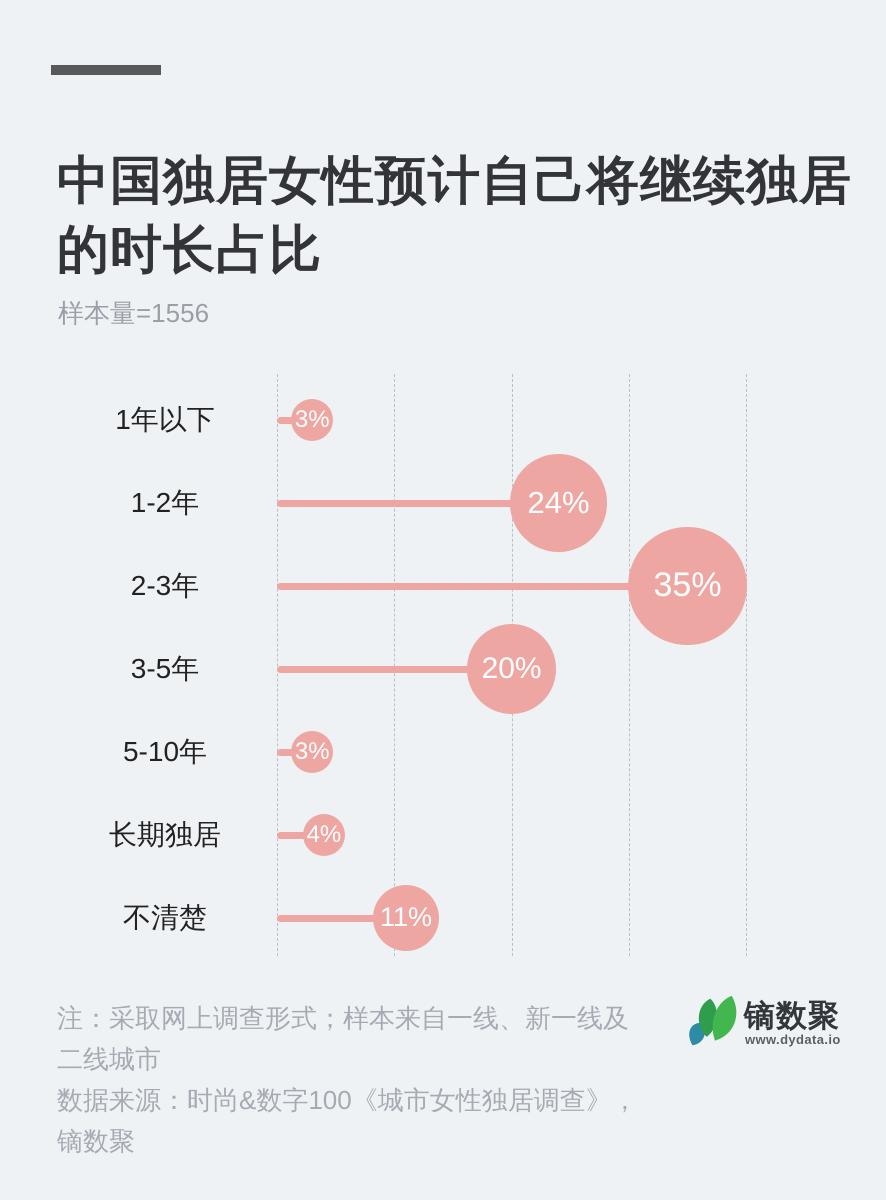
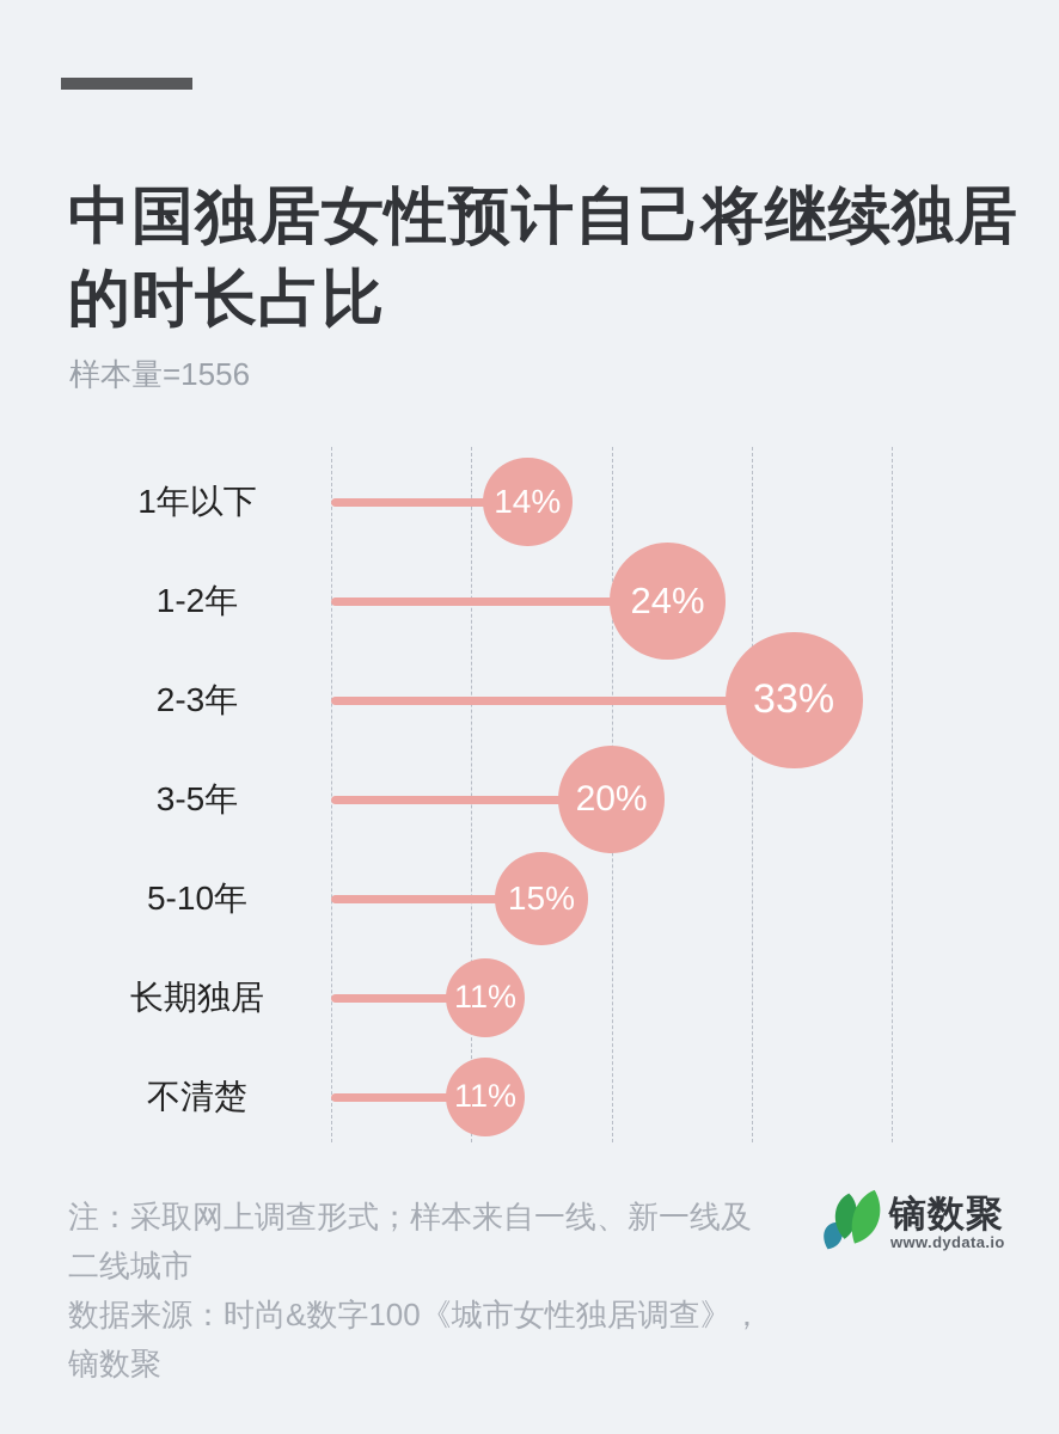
1年以下: 3% -> 14%
2-3年: 35% -> 33%
5-10年: 3% -> 15%
长期独居: 4% -> 11%
